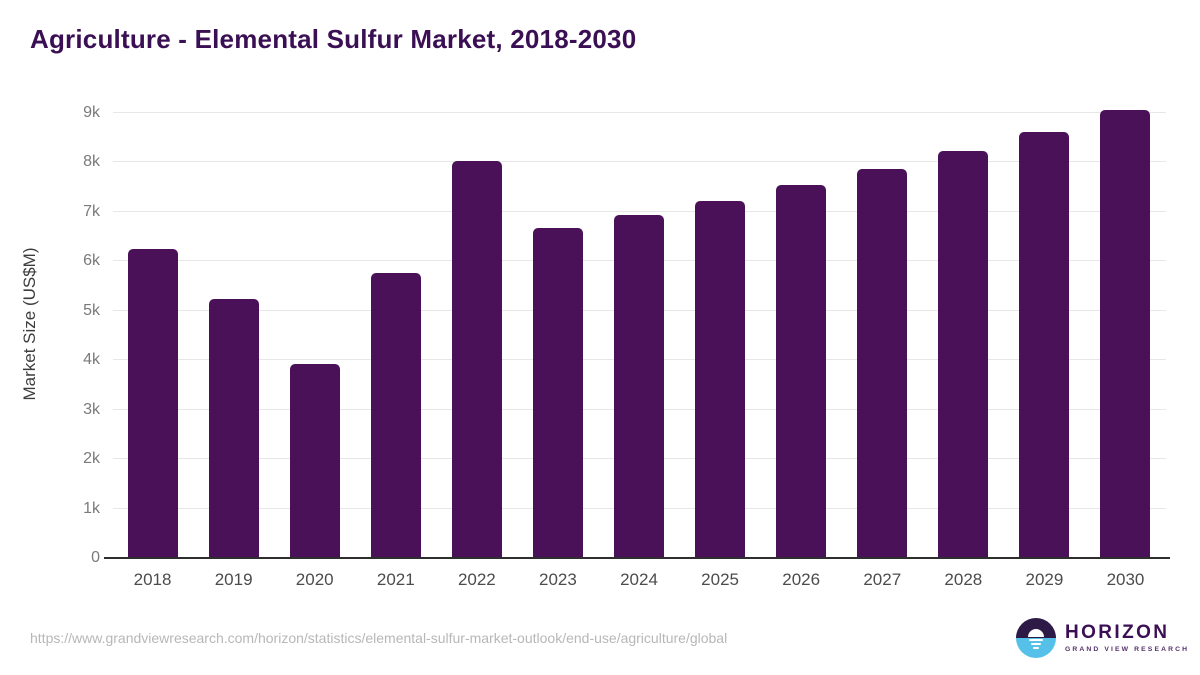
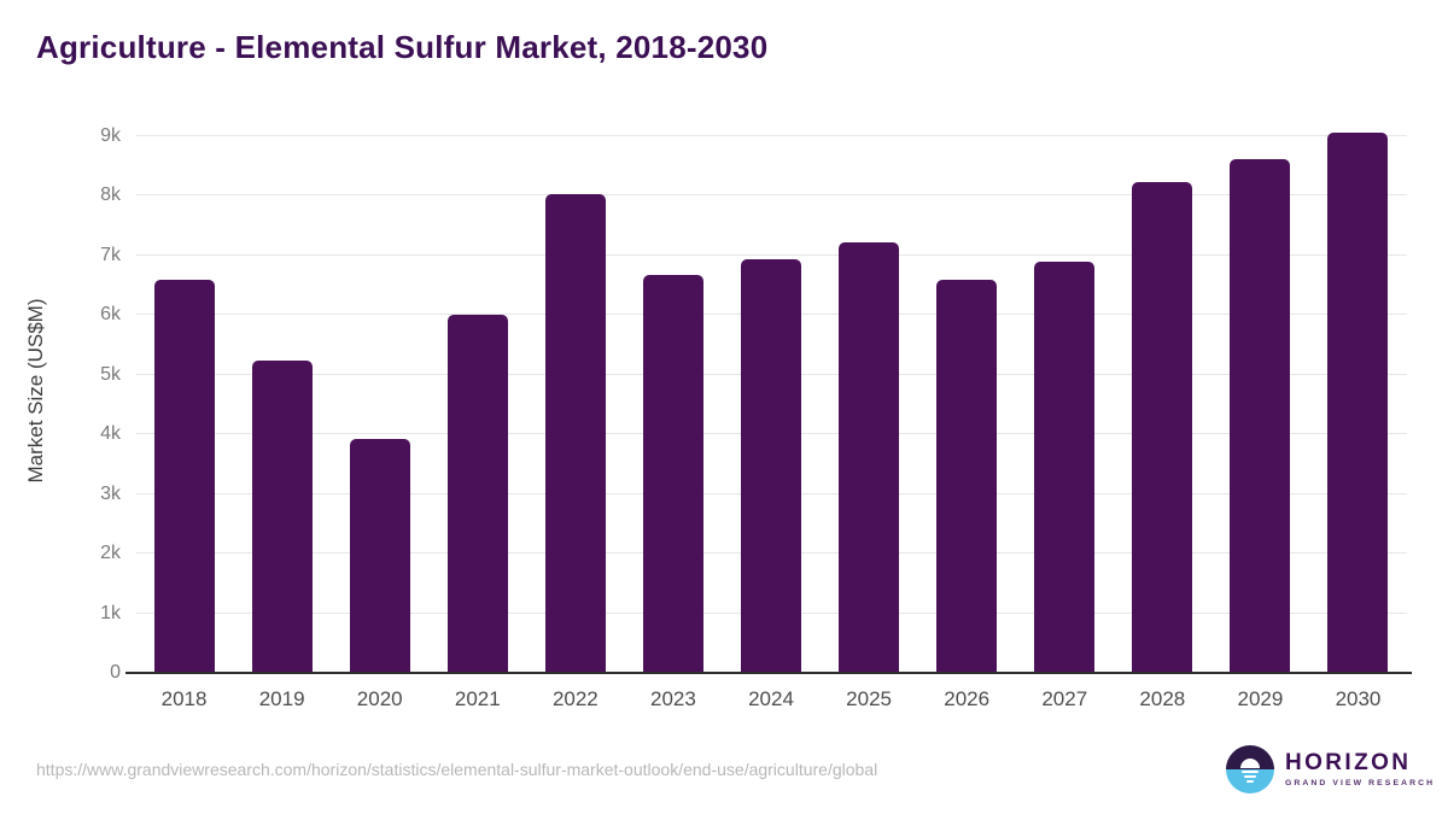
2018: 6.2k -> 6.6k
2021: 5.8k -> 6.0k
2026: 7.6k -> 6.6k
2027: 7.9k -> 6.9k
